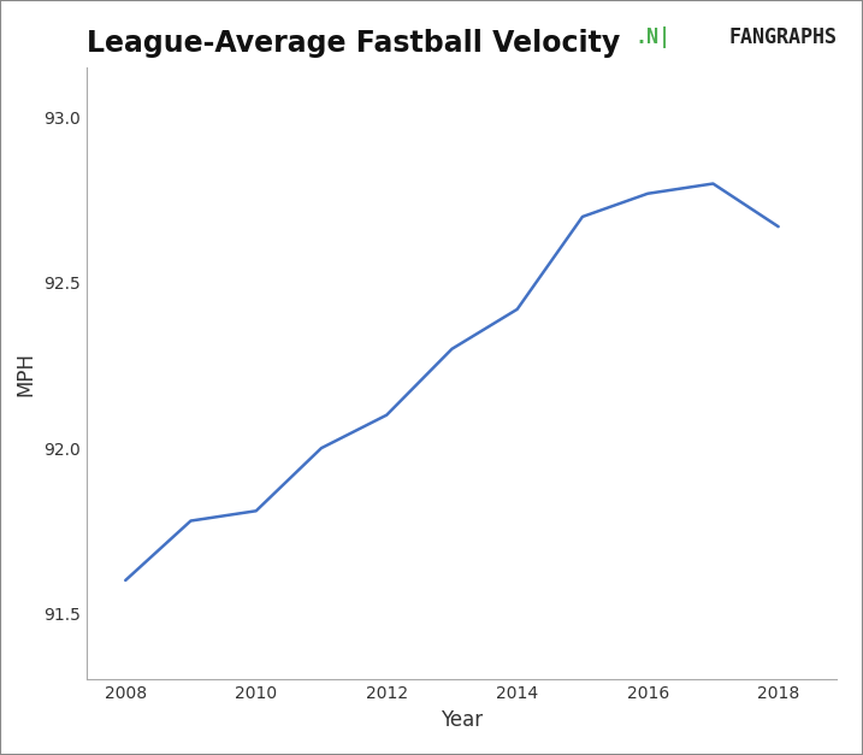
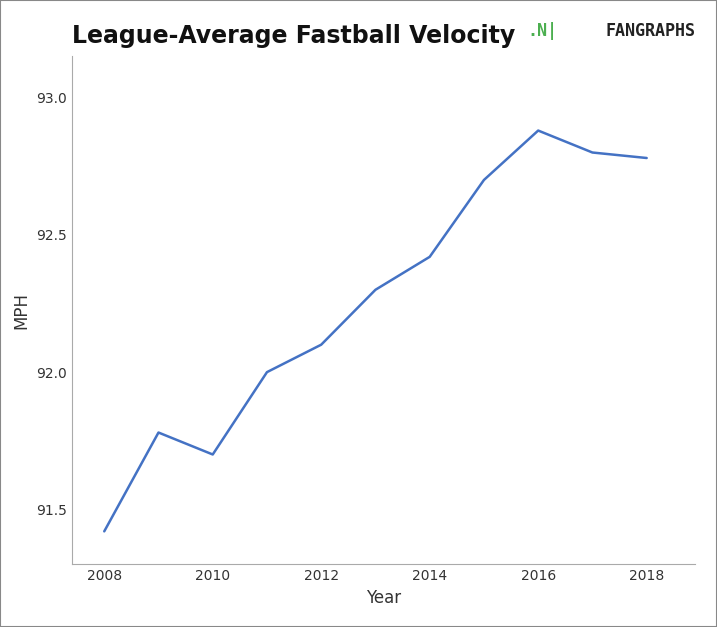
2008: 91.60 -> 91.42
2010: 91.81 -> 91.70
2016: 92.77 -> 92.88
2018: 92.67 -> 92.78
